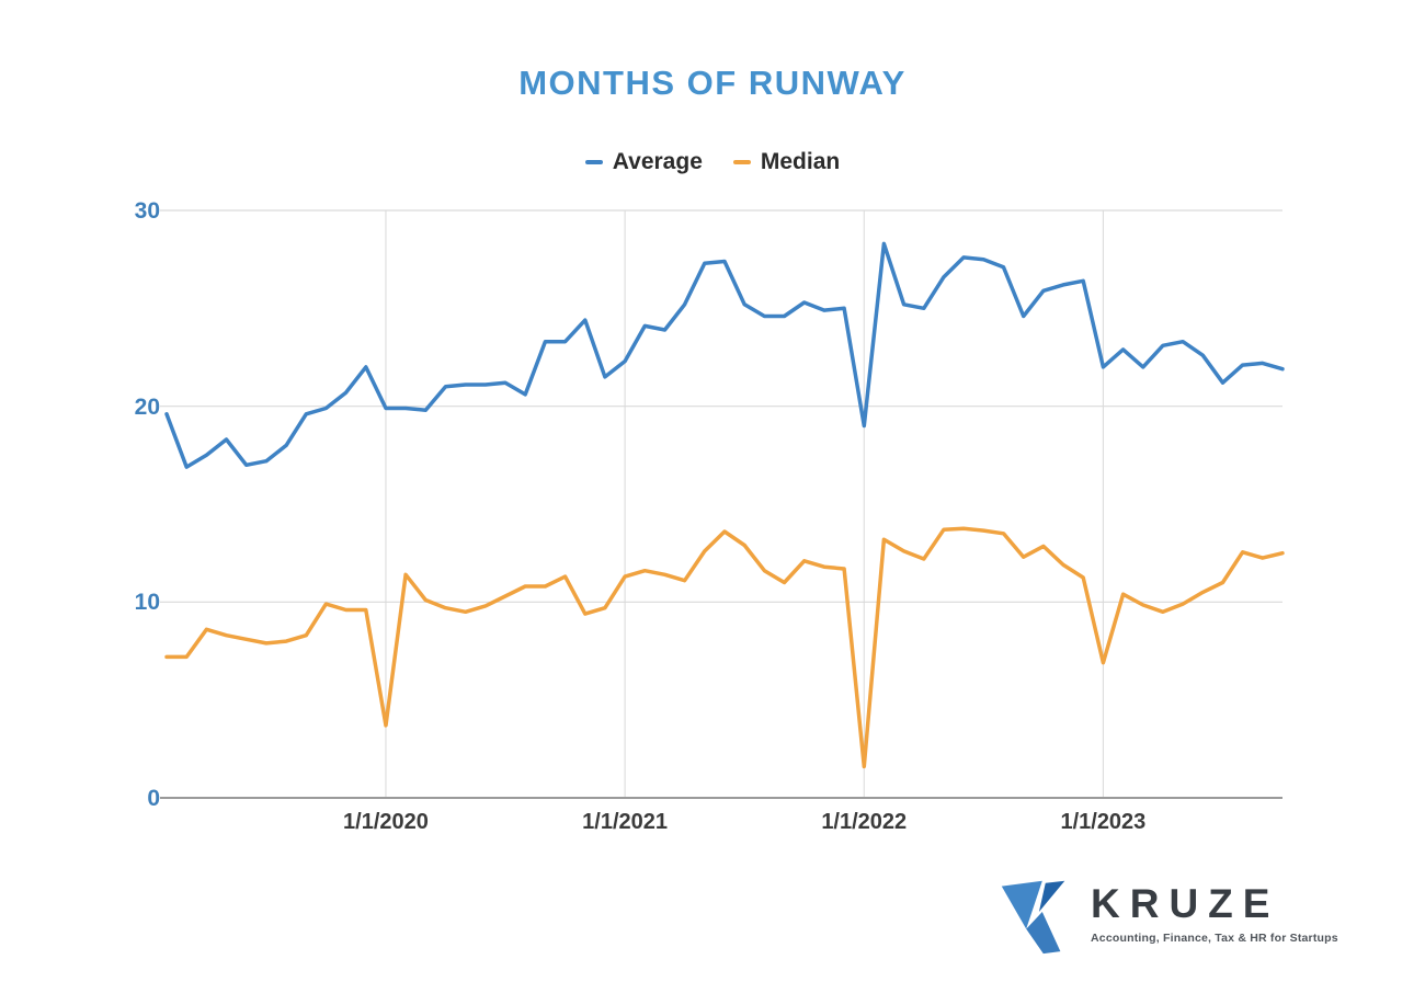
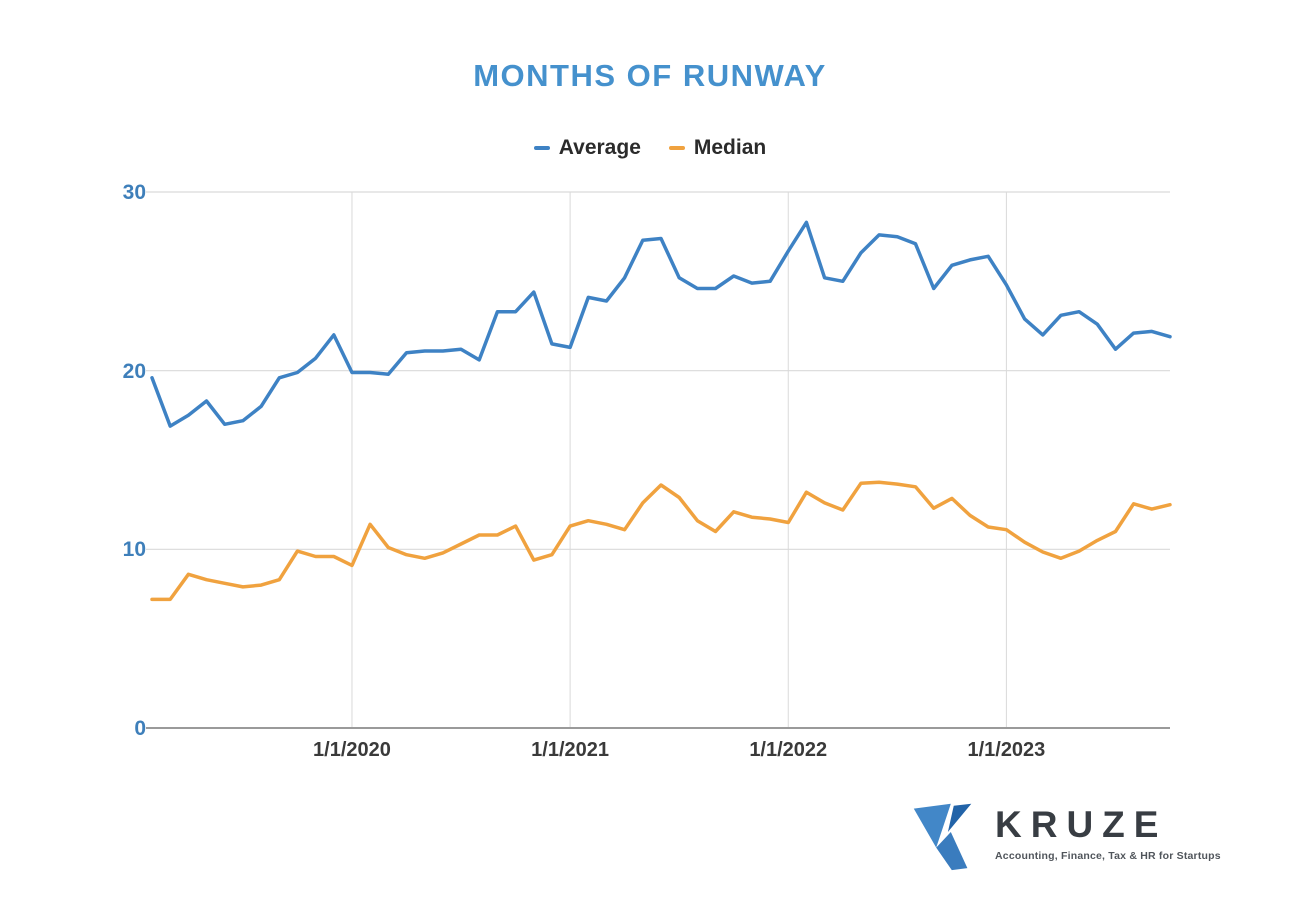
Median/1/1/2020: 3.7 -> 9.1
Average/1/1/2021: 22.3 -> 21.3
Average/1/1/2022: 19.0 -> 26.7
Median/1/1/2022: 1.6 -> 11.5
Average/1/1/2023: 22.0 -> 24.8
Median/1/1/2023: 6.9 -> 11.1
